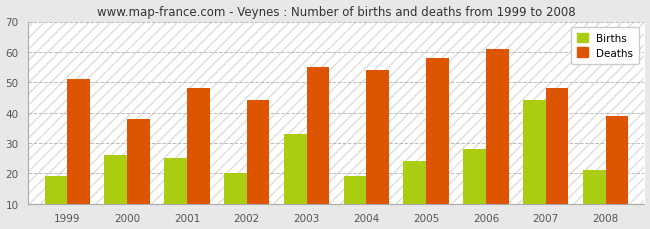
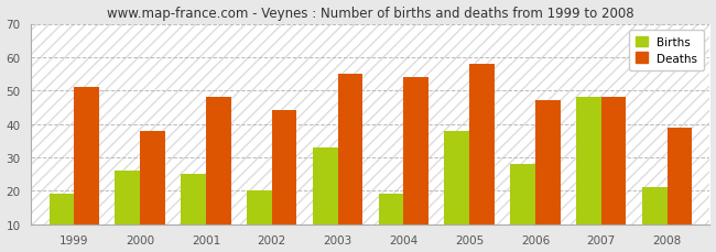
Births/2005: 24 -> 38
Deaths/2006: 61 -> 47
Births/2007: 44 -> 48
